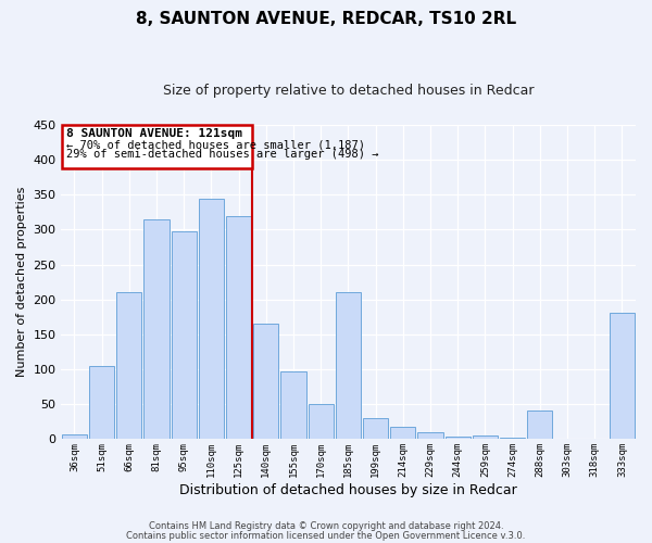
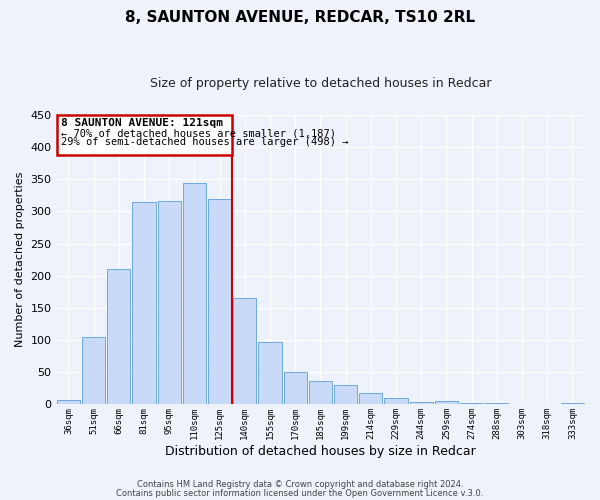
95sqm: 298 -> 316
185sqm: 210 -> 36
288sqm: 40 -> 1
333sqm: 180 -> 1
